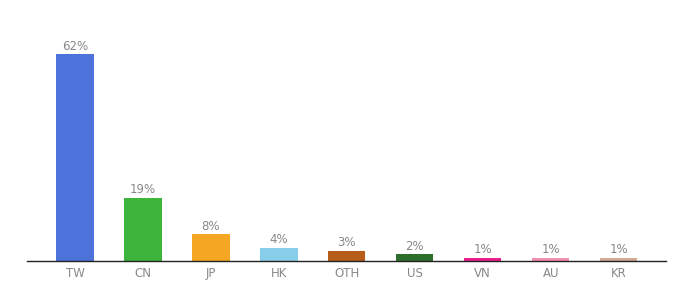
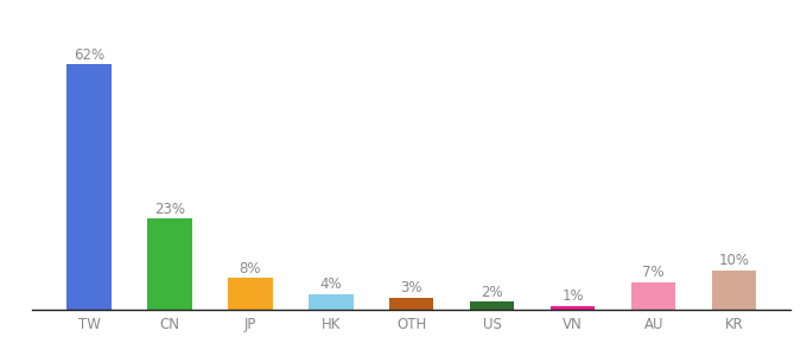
CN: 19% -> 23%
AU: 1% -> 7%
KR: 1% -> 10%
